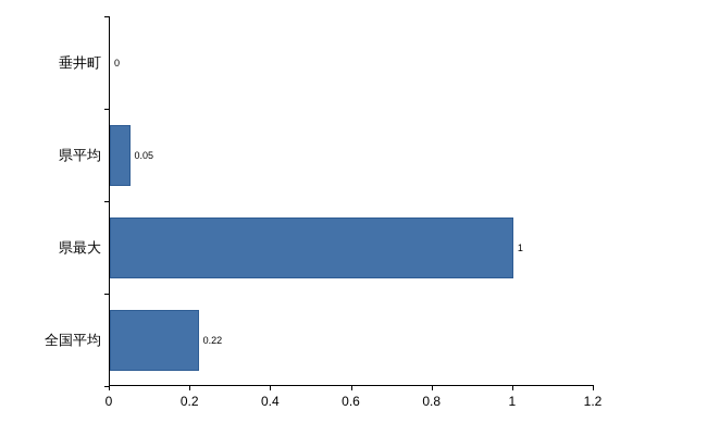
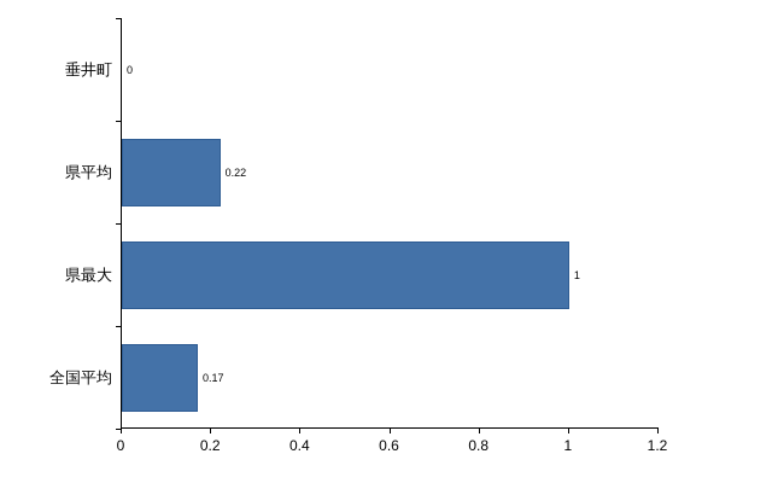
県平均: 0.05 -> 0.22
全国平均: 0.22 -> 0.17
